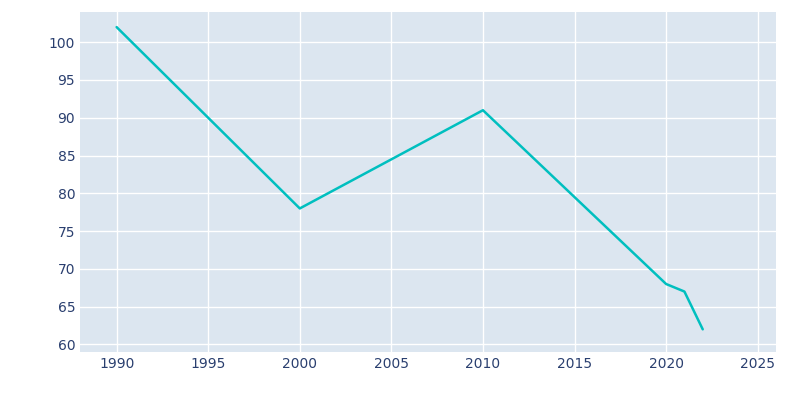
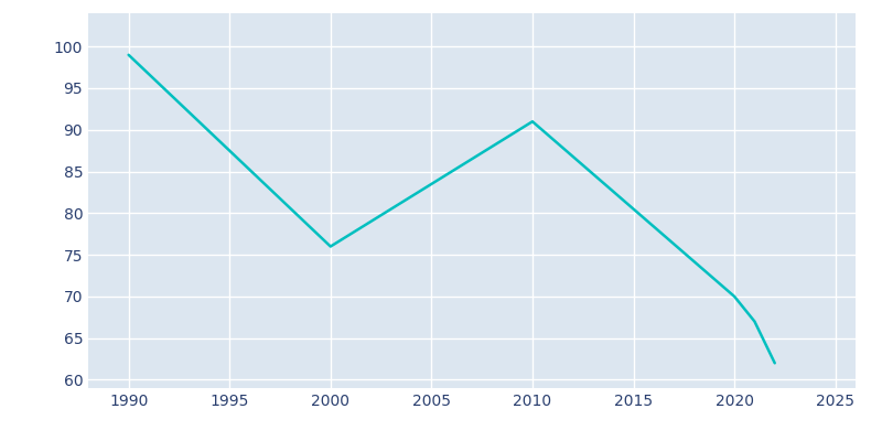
1990: 102 -> 99
2000: 78 -> 76
2020: 68 -> 70
